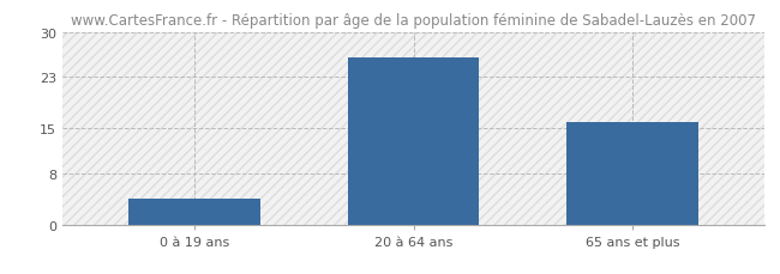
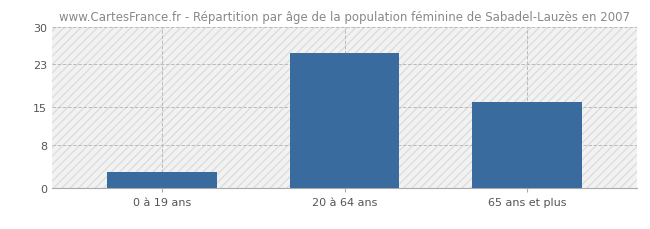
0 à 19 ans: 4 -> 3
20 à 64 ans: 26 -> 25
